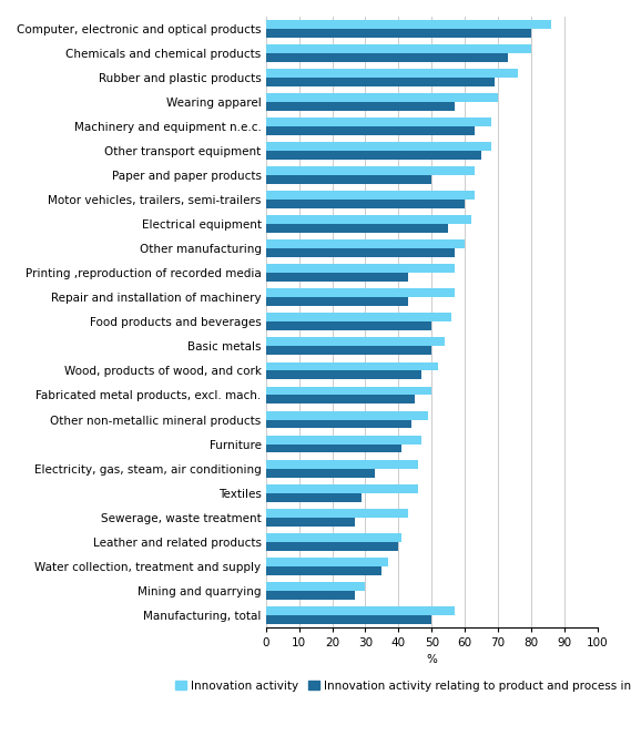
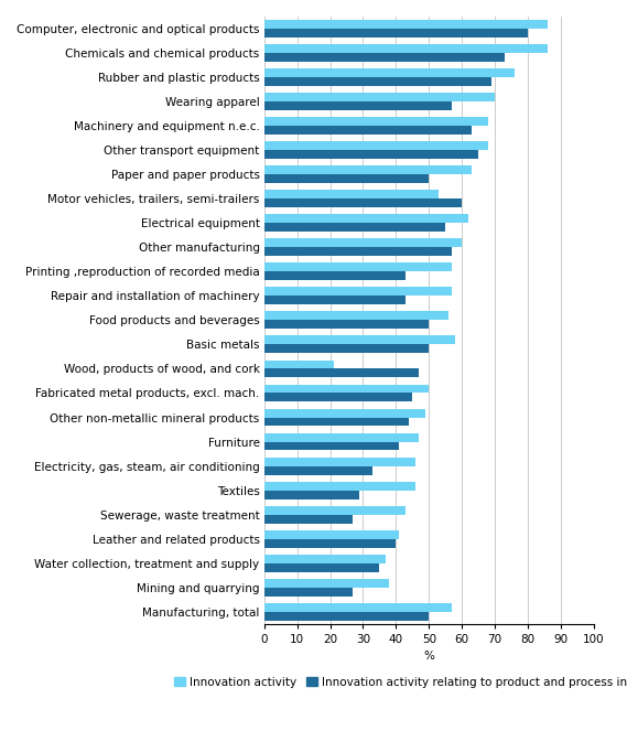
Innovation activity/Chemicals and chemical products: 80 -> 86
Innovation activity/Motor vehicles, trailers, semi-trailers: 63 -> 53
Innovation activity/Basic metals: 54 -> 58
Innovation activity/Wood, products of wood, and cork: 52 -> 21
Innovation activity/Mining and quarrying: 30 -> 38
